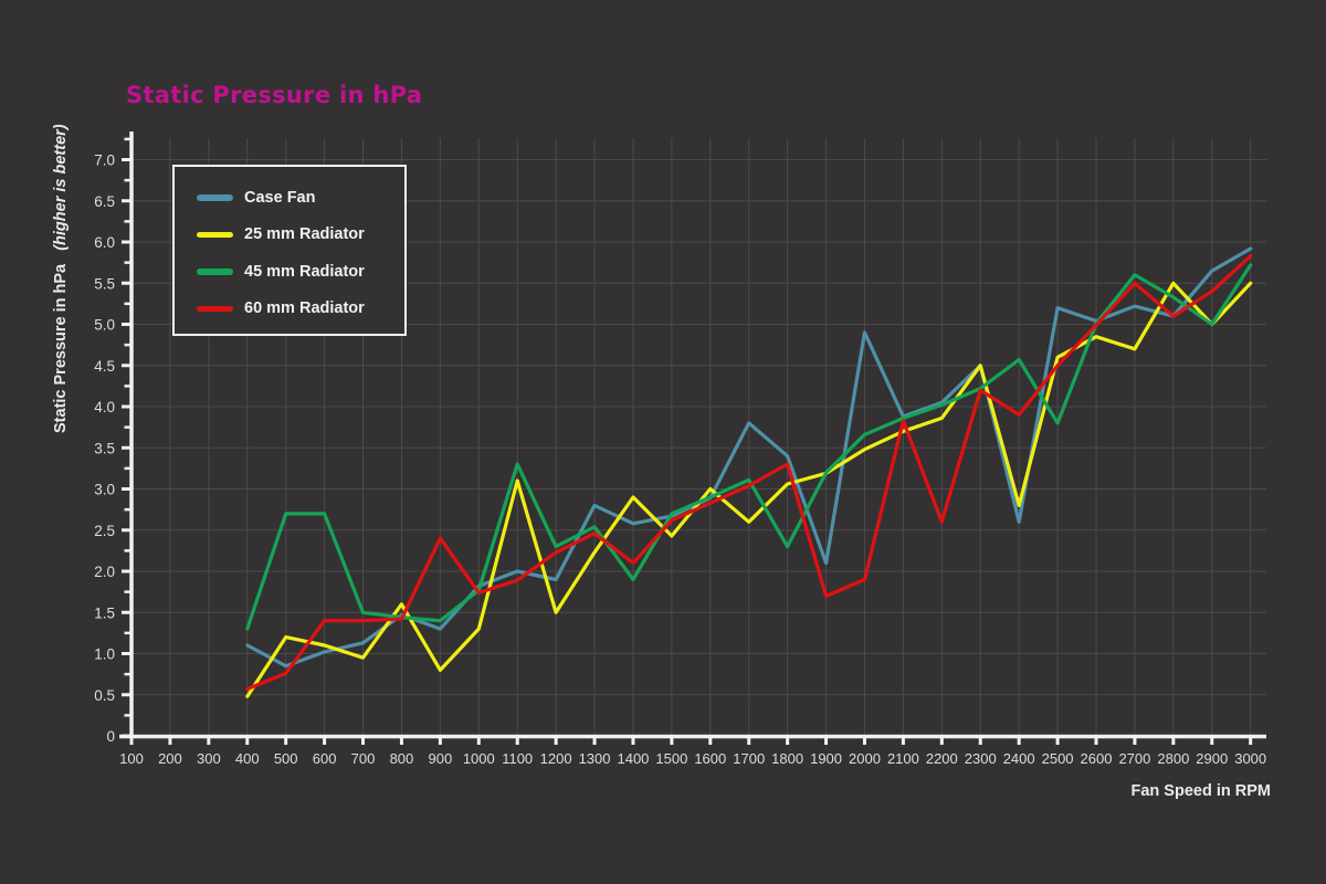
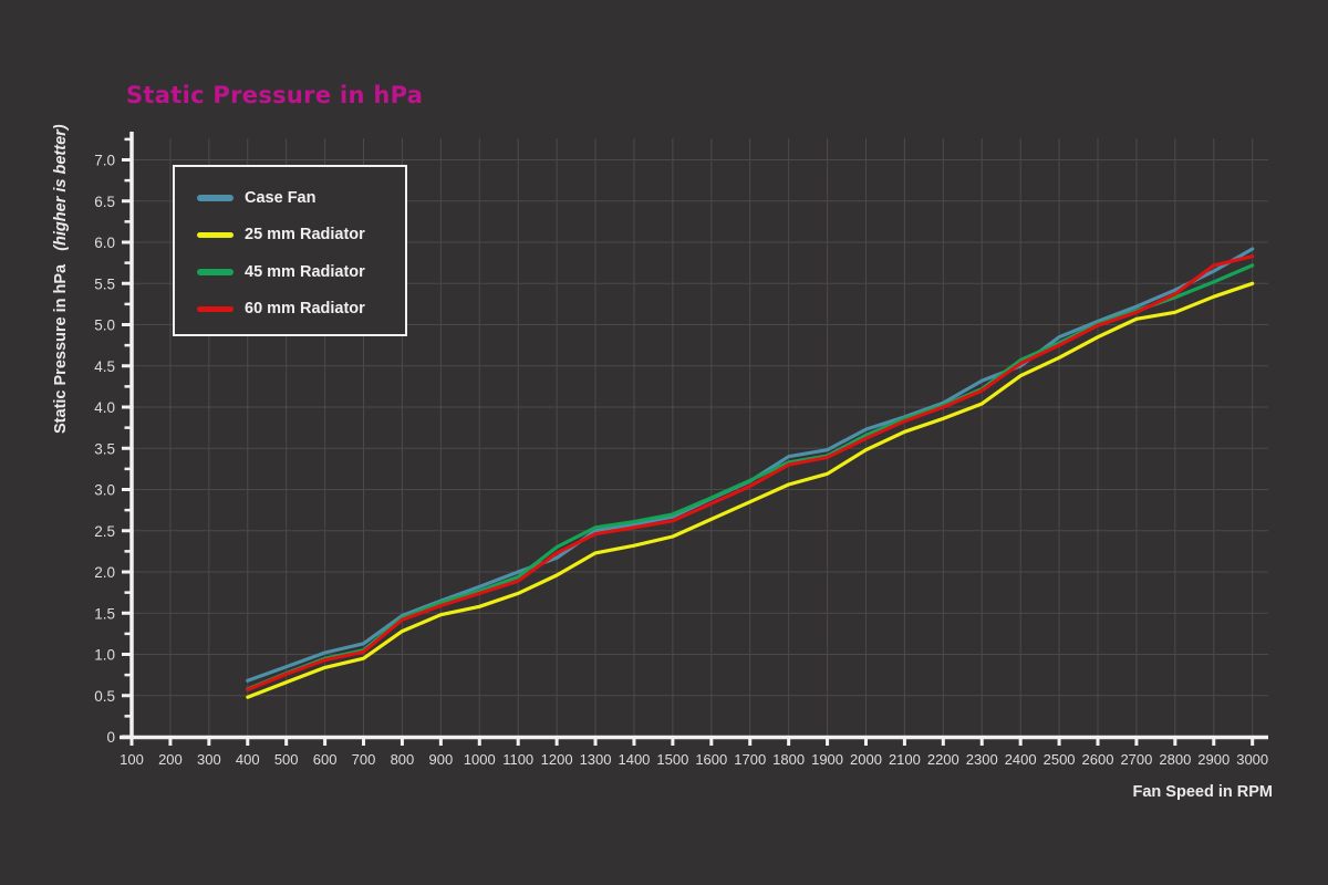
Case Fan/400: 1.1 -> 0.7
45 mm Radiator/400: 1.3 -> 0.6
25 mm Radiator/500: 1.2 -> 0.7
45 mm Radiator/500: 2.7 -> 0.8
25 mm Radiator/600: 1.1 -> 0.8
45 mm Radiator/600: 2.7 -> 0.9
60 mm Radiator/600: 1.4 -> 0.9
45 mm Radiator/700: 1.5 -> 1.1
60 mm Radiator/700: 1.4 -> 1.0
25 mm Radiator/800: 1.6 -> 1.3
Case Fan/900: 1.3 -> 1.6
25 mm Radiator/900: 0.8 -> 1.5
45 mm Radiator/900: 1.4 -> 1.6
60 mm Radiator/900: 2.4 -> 1.6
25 mm Radiator/1000: 1.3 -> 1.6
25 mm Radiator/1100: 3.1 -> 1.7
45 mm Radiator/1100: 3.3 -> 1.9
Case Fan/1200: 1.9 -> 2.2
25 mm Radiator/1200: 1.5 -> 2.0
Case Fan/1300: 2.8 -> 2.5
25 mm Radiator/1400: 2.9 -> 2.3
45 mm Radiator/1400: 1.9 -> 2.6
60 mm Radiator/1400: 2.1 -> 2.5
25 mm Radiator/1600: 3.0 -> 2.6
Case Fan/1700: 3.8 -> 3.1
25 mm Radiator/1700: 2.6 -> 2.9
45 mm Radiator/1800: 2.3 -> 3.3
Case Fan/1900: 2.1 -> 3.5
45 mm Radiator/1900: 3.2 -> 3.4
60 mm Radiator/1900: 1.7 -> 3.4
Case Fan/2000: 4.9 -> 3.7
60 mm Radiator/2000: 1.9 -> 3.6
60 mm Radiator/2200: 2.6 -> 4.0
Case Fan/2300: 4.5 -> 4.3
25 mm Radiator/2300: 4.5 -> 4.0
Case Fan/2400: 2.6 -> 4.5
25 mm Radiator/2400: 2.8 -> 4.4
60 mm Radiator/2400: 3.9 -> 4.5
Case Fan/2500: 5.2 -> 4.8
45 mm Radiator/2500: 3.8 -> 4.8
60 mm Radiator/2500: 4.5 -> 4.8
25 mm Radiator/2700: 4.7 -> 5.1
45 mm Radiator/2700: 5.6 -> 5.2
60 mm Radiator/2700: 5.5 -> 5.2
Case Fan/2800: 5.1 -> 5.4
25 mm Radiator/2800: 5.5 -> 5.2
60 mm Radiator/2800: 5.1 -> 5.4
25 mm Radiator/2900: 5.0 -> 5.3
45 mm Radiator/2900: 5.0 -> 5.5
60 mm Radiator/2900: 5.4 -> 5.7
